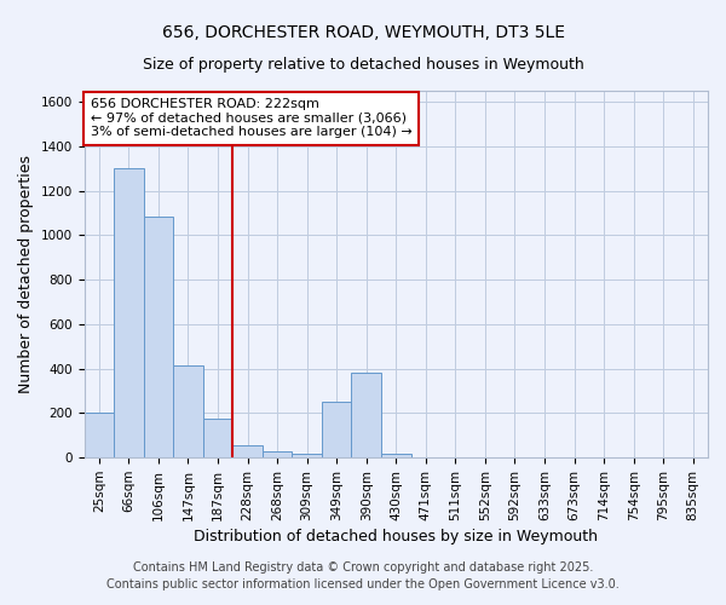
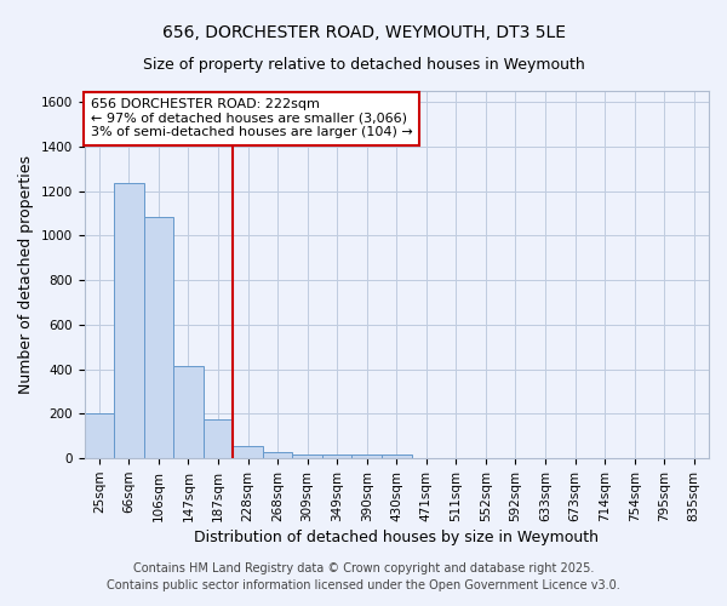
66sqm: 1300 -> 1240
349sqm: 250 -> 20
390sqm: 380 -> 20
